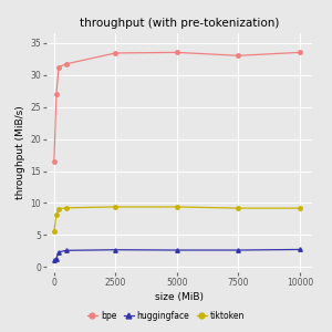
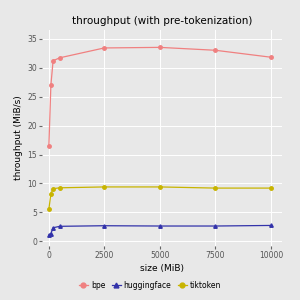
bpe/10000: 33.5 -> 31.8
